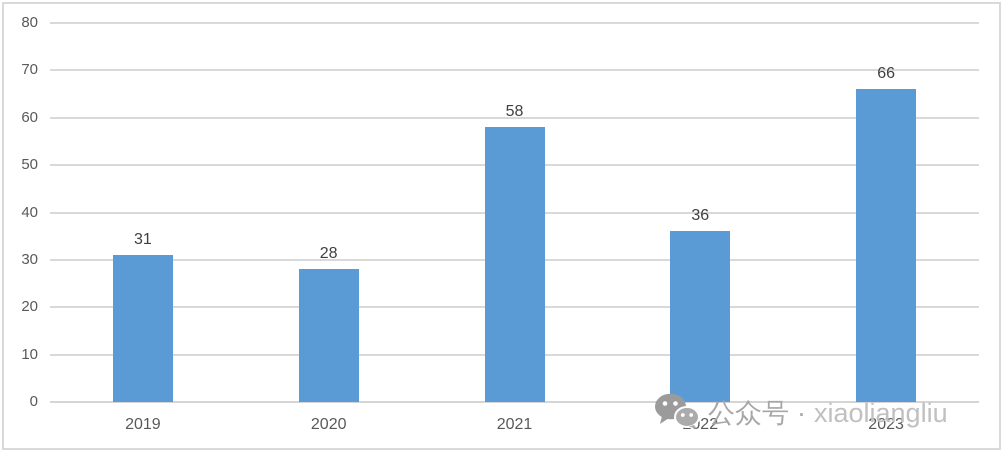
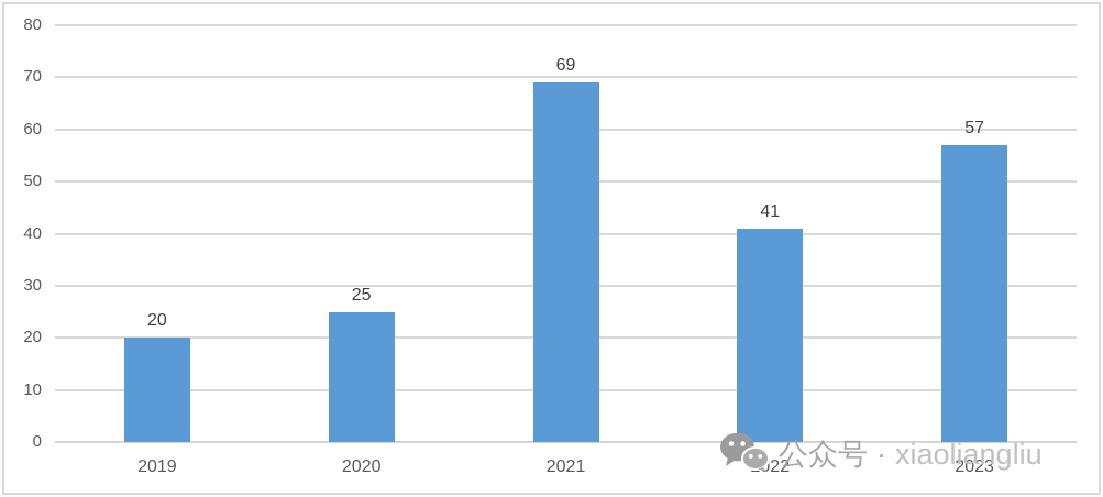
2019: 31 -> 20
2020: 28 -> 25
2021: 58 -> 69
2022: 36 -> 41
2023: 66 -> 57
